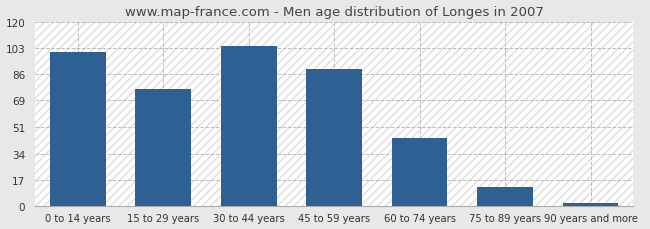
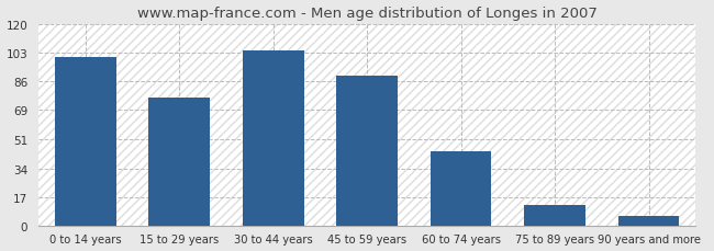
90 years and more: 2 -> 6
